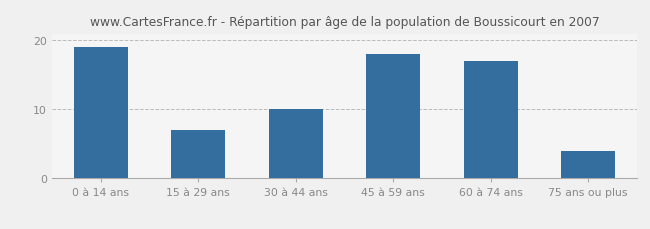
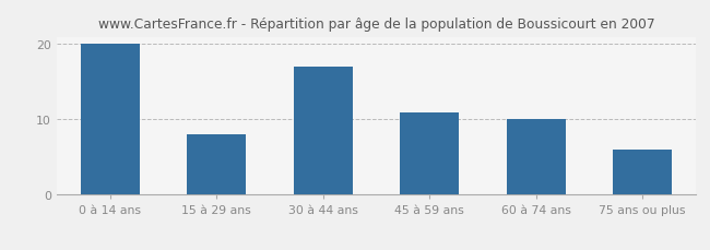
0 à 14 ans: 19 -> 20
15 à 29 ans: 7 -> 8
30 à 44 ans: 10 -> 17
45 à 59 ans: 18 -> 11
60 à 74 ans: 17 -> 10
75 ans ou plus: 4 -> 6
